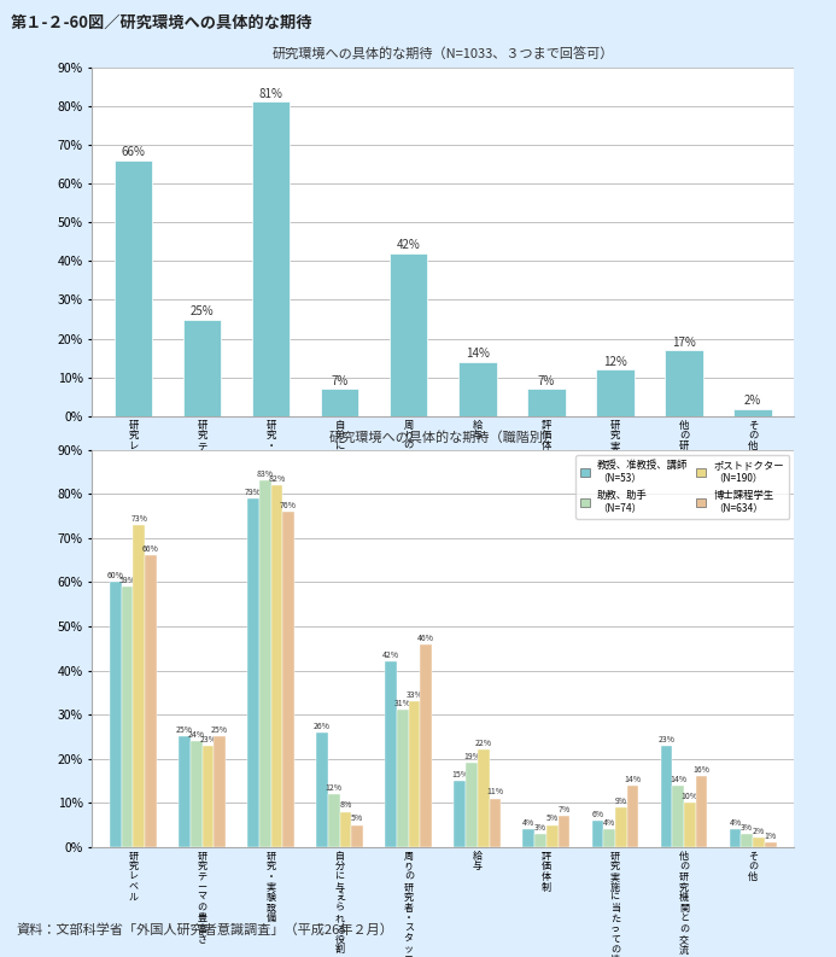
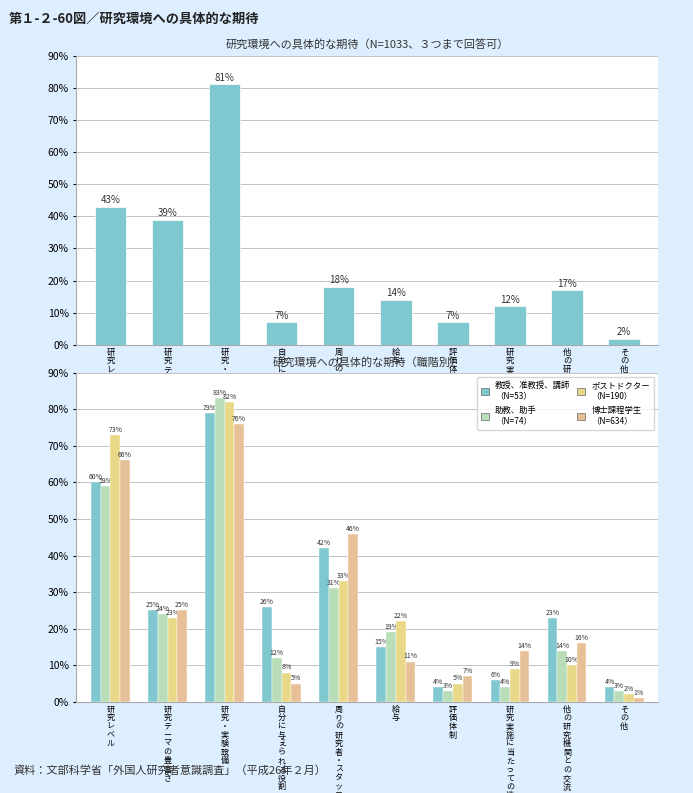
研究環境への具体的な期待（N=1033、３つまで回答可）/研 究 レ ベ ル: 66% -> 43%
研究環境への具体的な期待（N=1033、３つまで回答可）/研 究 テ ー マ の 豊 富 さ: 25% -> 39%
研究環境への具体的な期待（N=1033、３つまで回答可）/周 り の 研 究 者 ・ ス タ ッ フ か ら の サ ポ ー ト 体 制: 42% -> 18%
